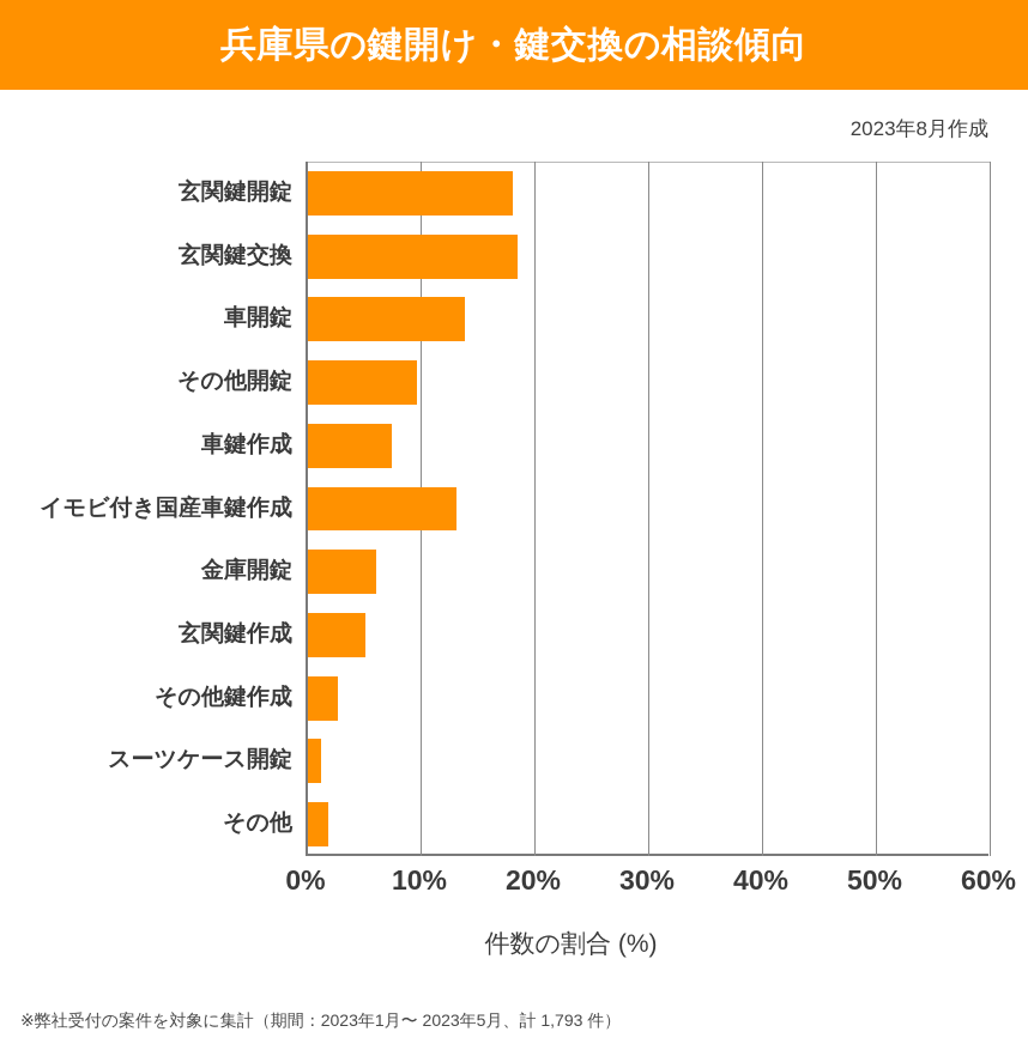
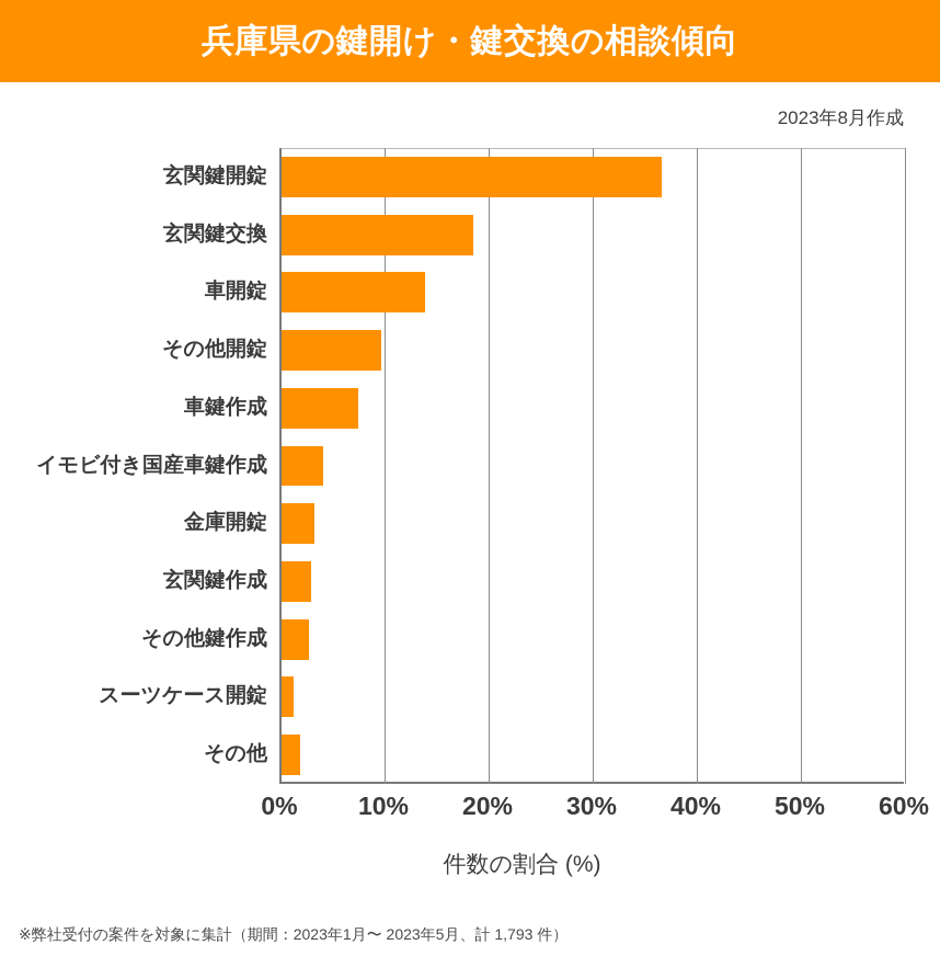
玄関鍵開錠: 18% -> 36%
イモビ付き国産車鍵作成: 13% -> 4%
金庫開錠: 6% -> 3%
玄関鍵作成: 5% -> 3%
